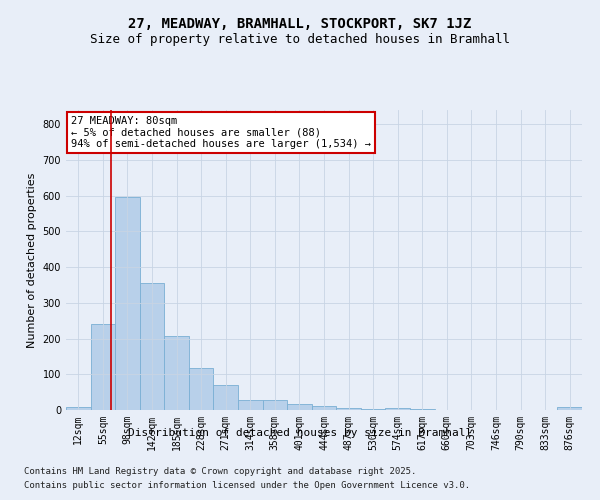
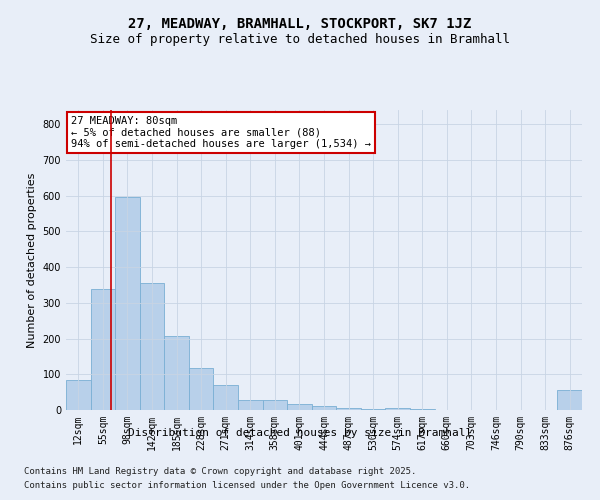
12sqm: 8 -> 85
55sqm: 240 -> 340
876sqm: 8 -> 55
